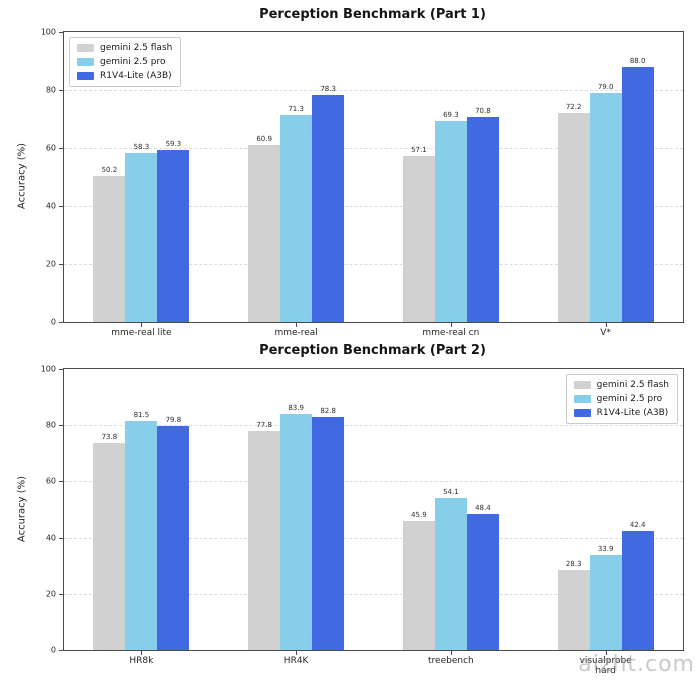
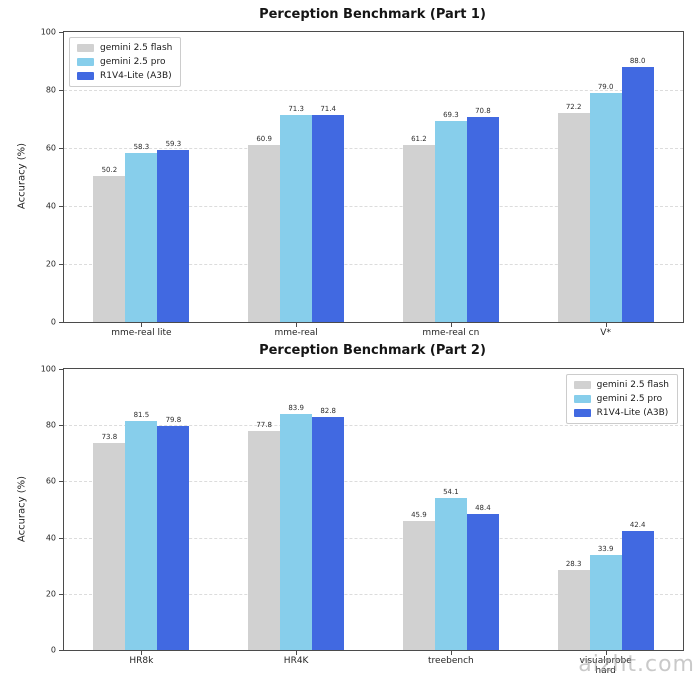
Perception Benchmark (Part 1)/R1V4-Lite (A3B)/mme-real: 78.3 -> 71.4
Perception Benchmark (Part 1)/gemini 2.5 flash/mme-real cn: 57.1 -> 61.2
